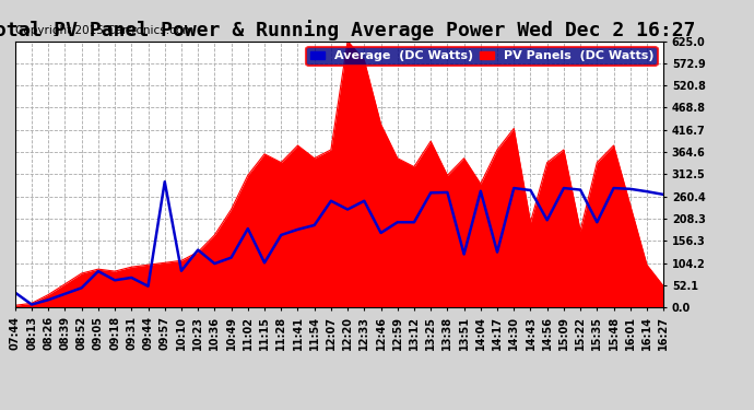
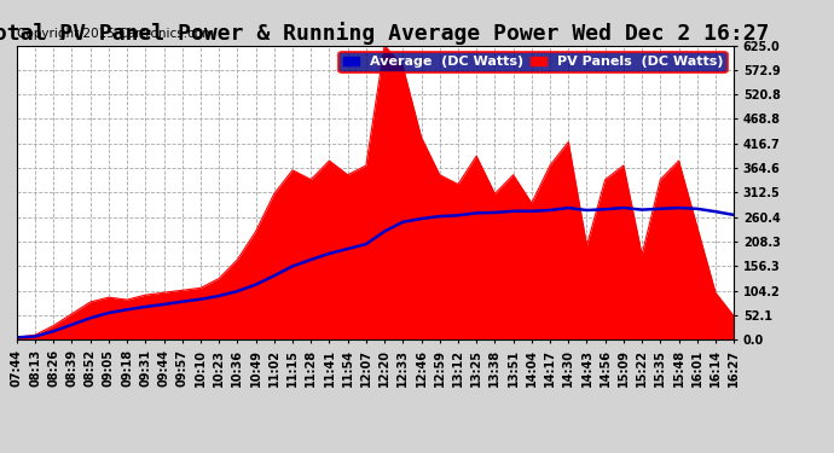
Average (DC Watts)/07:44: 35 -> 5
Average (DC Watts)/09:05: 85 -> 57
Average (DC Watts)/09:44: 50 -> 75
Average (DC Watts)/09:57: 295 -> 81
Average (DC Watts)/10:23: 135 -> 93
Average (DC Watts)/11:02: 185 -> 136
Average (DC Watts)/11:15: 105 -> 156
Average (DC Watts)/12:07: 250 -> 203
Average (DC Watts)/12:46: 175 -> 257
Average (DC Watts)/12:59: 200 -> 262
Average (DC Watts)/13:12: 200 -> 264
Average (DC Watts)/13:51: 125 -> 273
Average (DC Watts)/14:17: 130 -> 275
Average (DC Watts)/14:56: 205 -> 277
Average (DC Watts)/15:35: 200 -> 278
